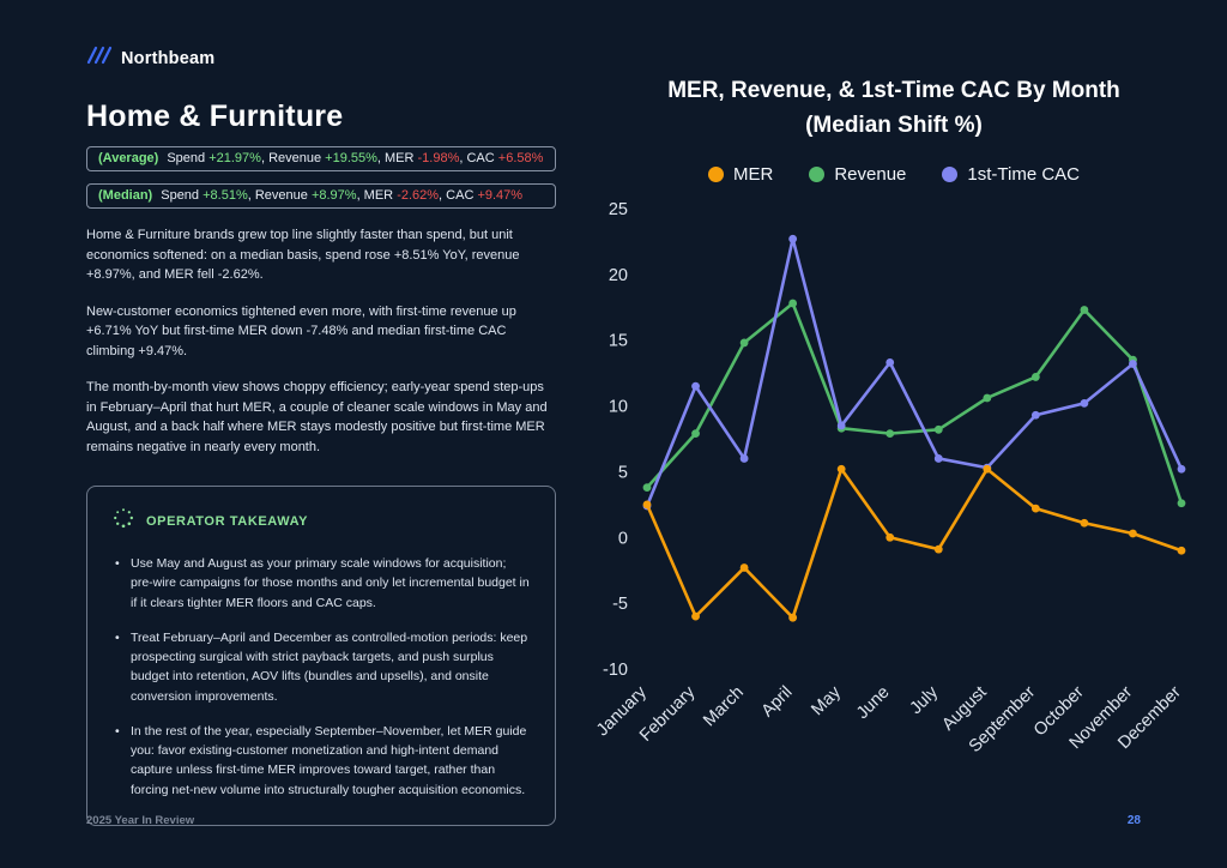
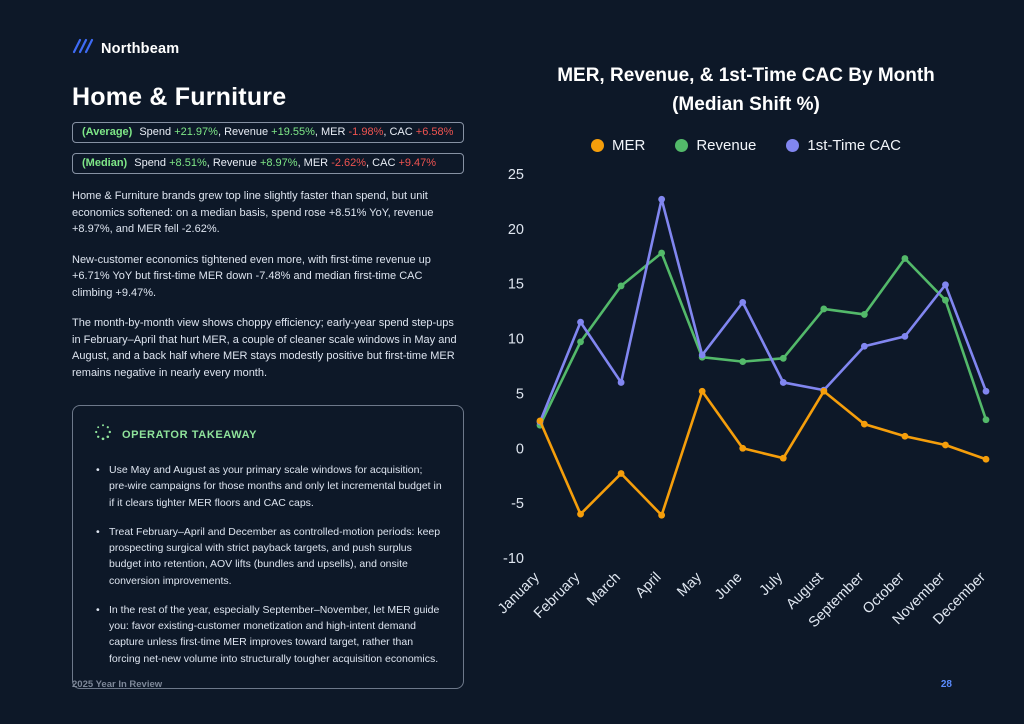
Revenue/January: 3.8 -> 2.1
Revenue/February: 7.9 -> 9.7
Revenue/August: 10.6 -> 12.7
1st-Time CAC/November: 13.2 -> 14.9
